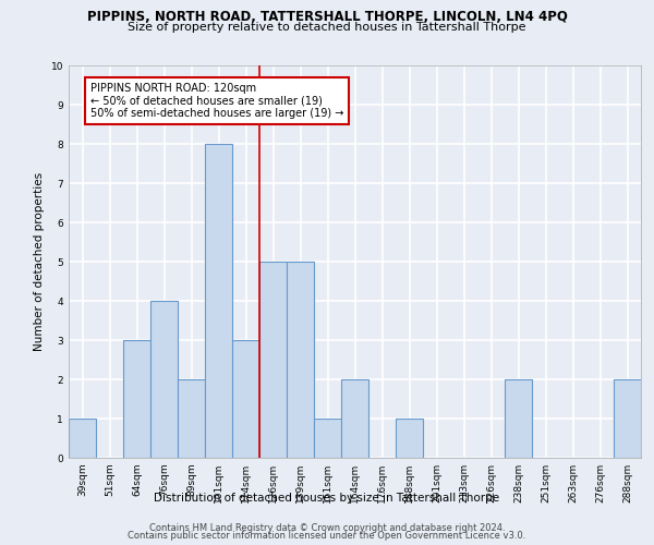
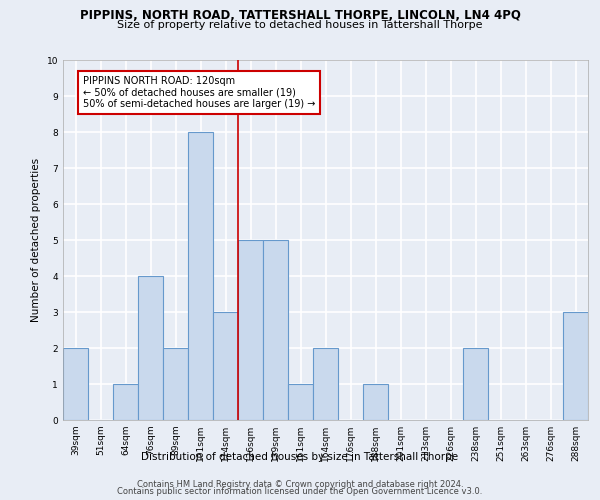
39sqm: 1 -> 2
64sqm: 3 -> 1
288sqm: 2 -> 3
